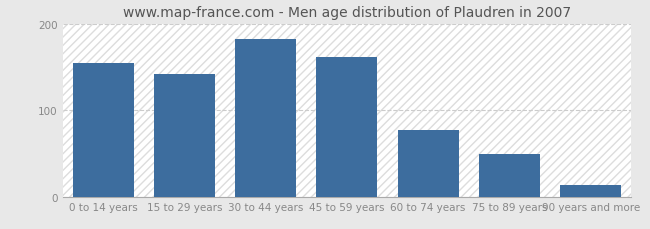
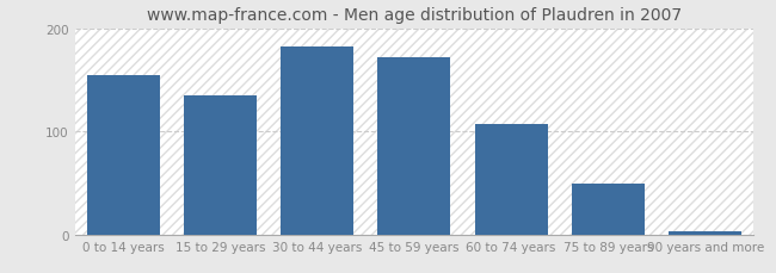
15 to 29 years: 142 -> 135
45 to 59 years: 162 -> 172
60 to 74 years: 78 -> 107
90 years and more: 14 -> 3
